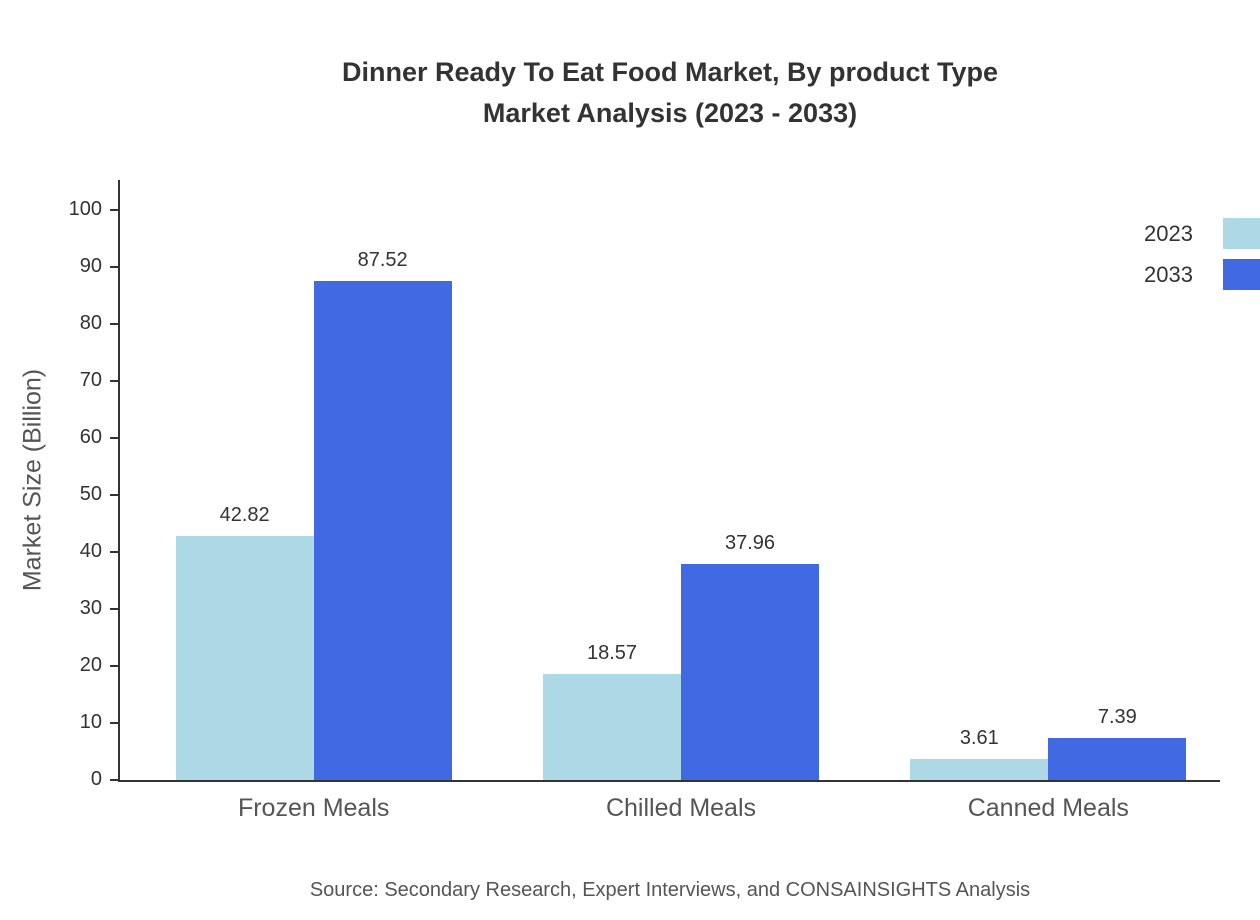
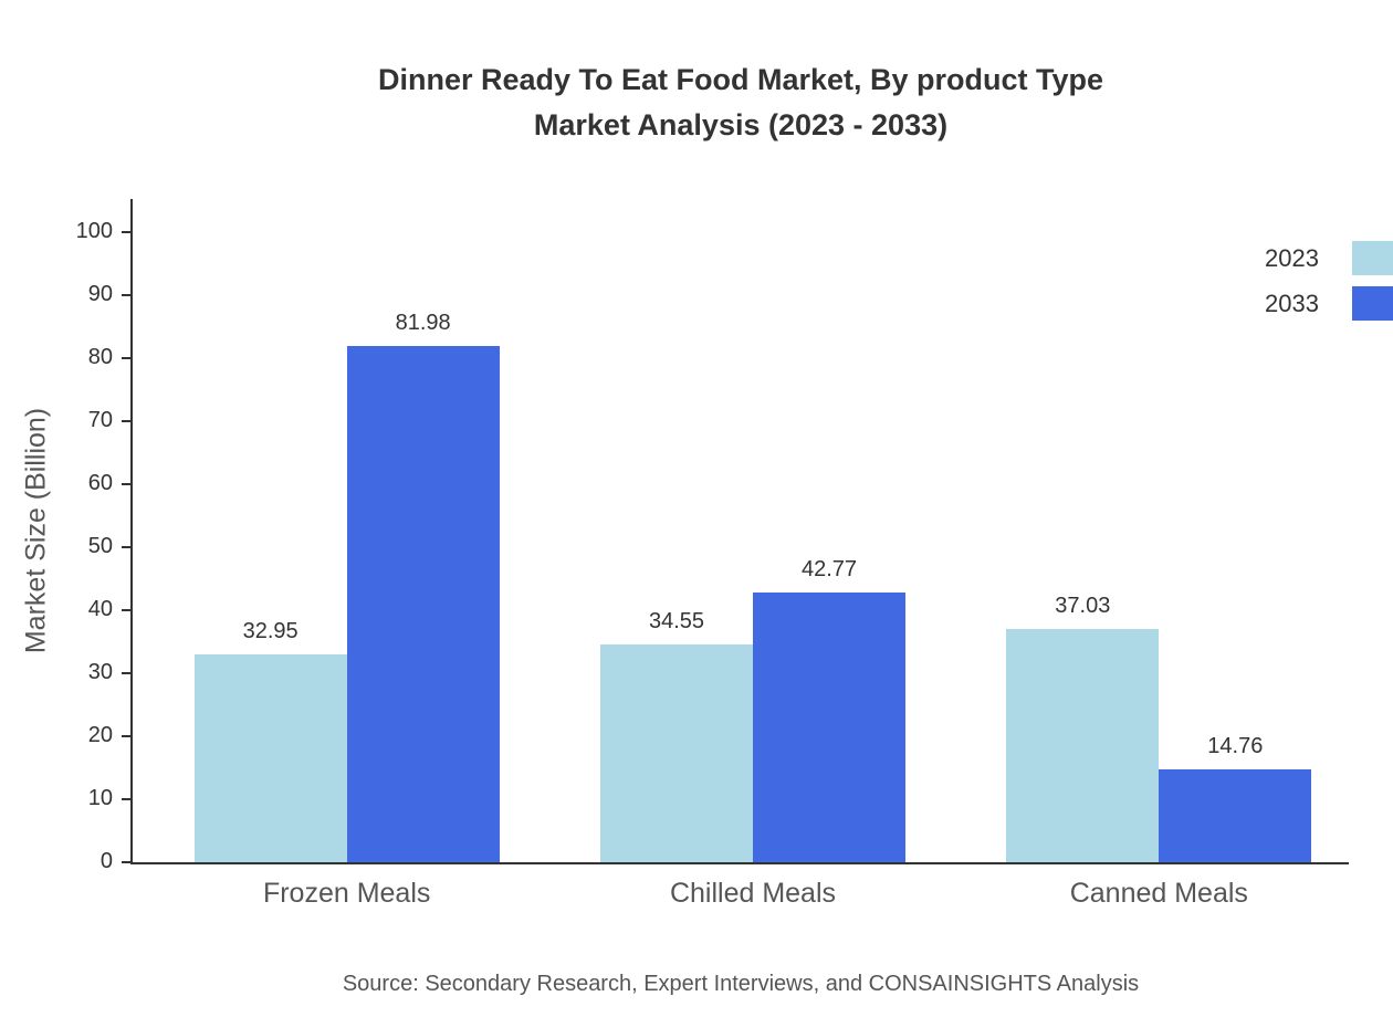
2023/Frozen Meals: 42.82 -> 32.95
2033/Frozen Meals: 87.52 -> 81.98
2023/Chilled Meals: 18.57 -> 34.55
2033/Chilled Meals: 37.96 -> 42.77
2023/Canned Meals: 3.61 -> 37.03
2033/Canned Meals: 7.39 -> 14.76
